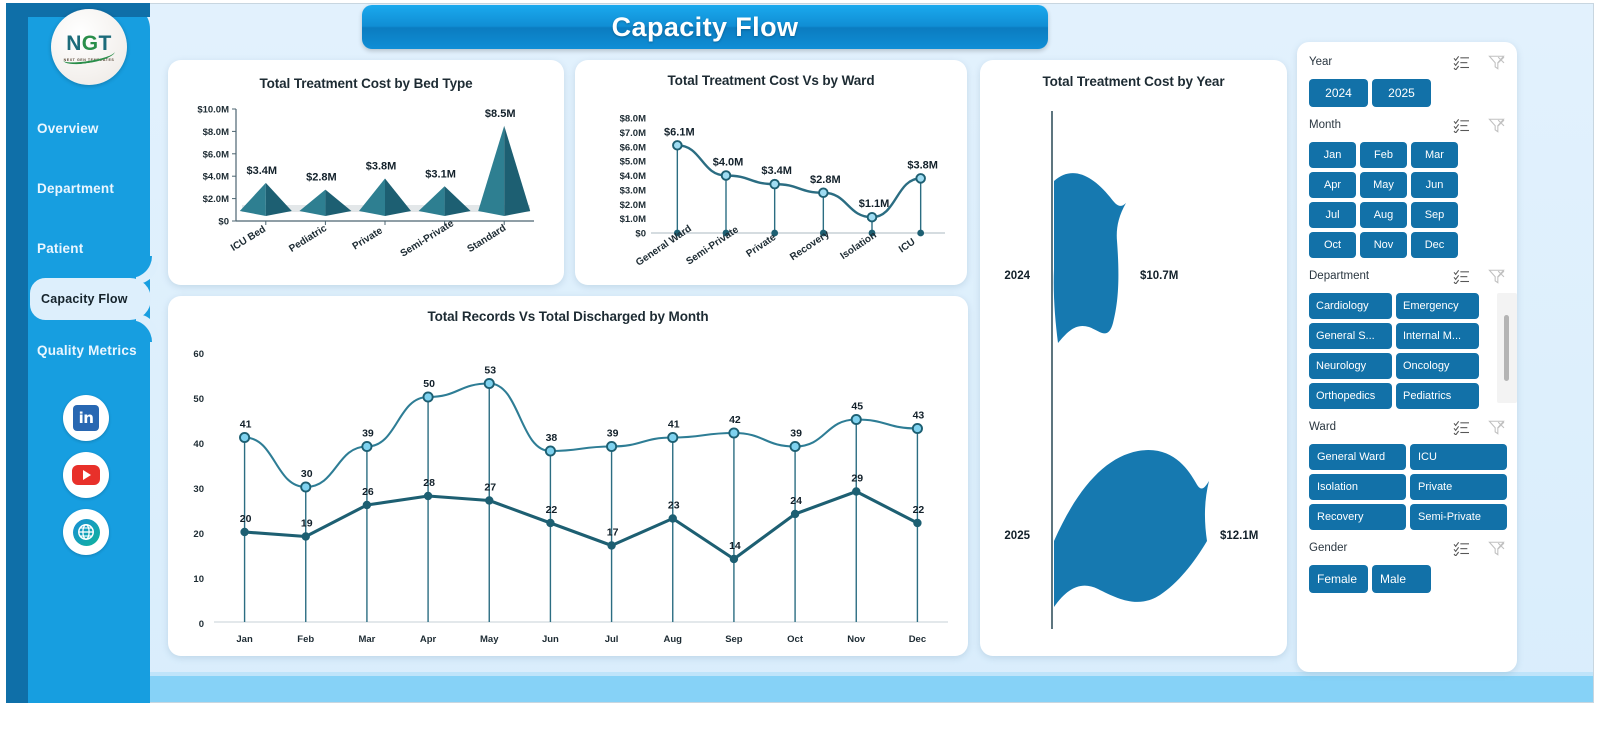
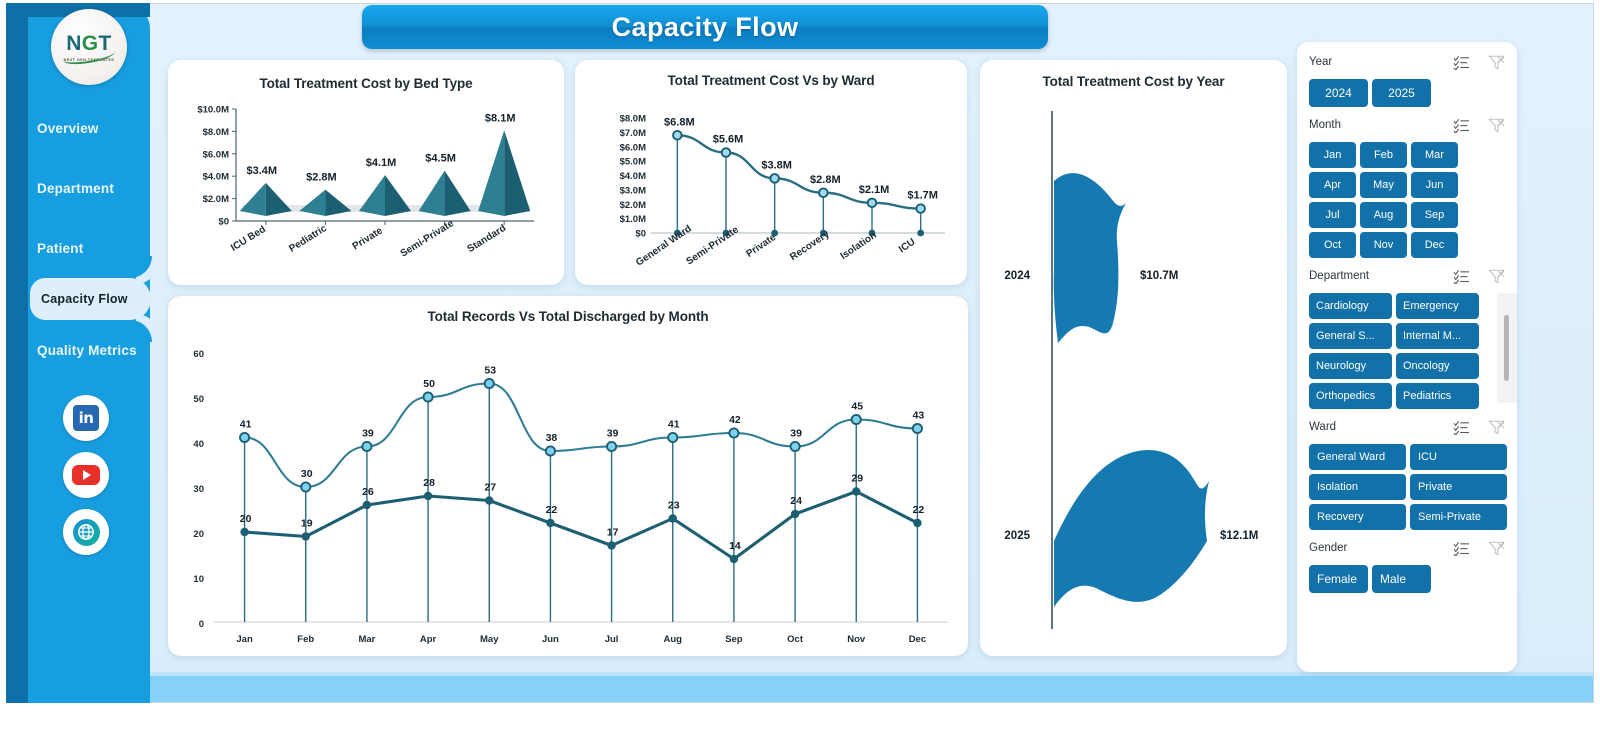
Total Treatment Cost by Bed Type/Private: $3.8M -> $4.1M
Total Treatment Cost by Bed Type/Semi-Private: $3.1M -> $4.5M
Total Treatment Cost by Bed Type/Standard: $8.5M -> $8.1M
Total Treatment Cost Vs by Ward/General Ward: $6.1M -> $6.8M
Total Treatment Cost Vs by Ward/Semi-Private: $4.0M -> $5.6M
Total Treatment Cost Vs by Ward/Private: $3.4M -> $3.8M
Total Treatment Cost Vs by Ward/Isolation: $1.1M -> $2.1M
Total Treatment Cost Vs by Ward/ICU: $3.8M -> $1.7M
